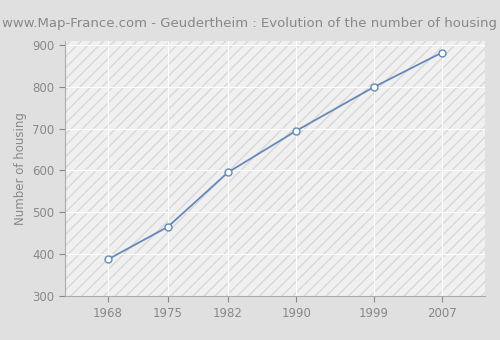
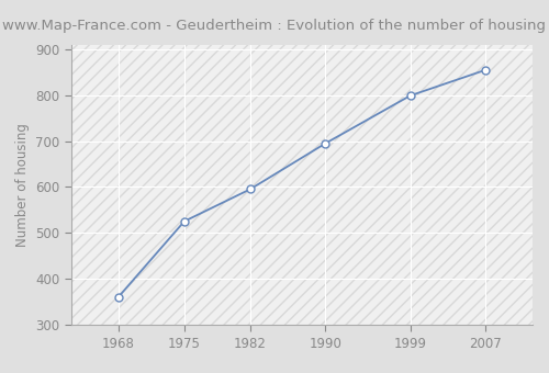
1968: 387 -> 360
1975: 465 -> 525
2007: 882 -> 855
